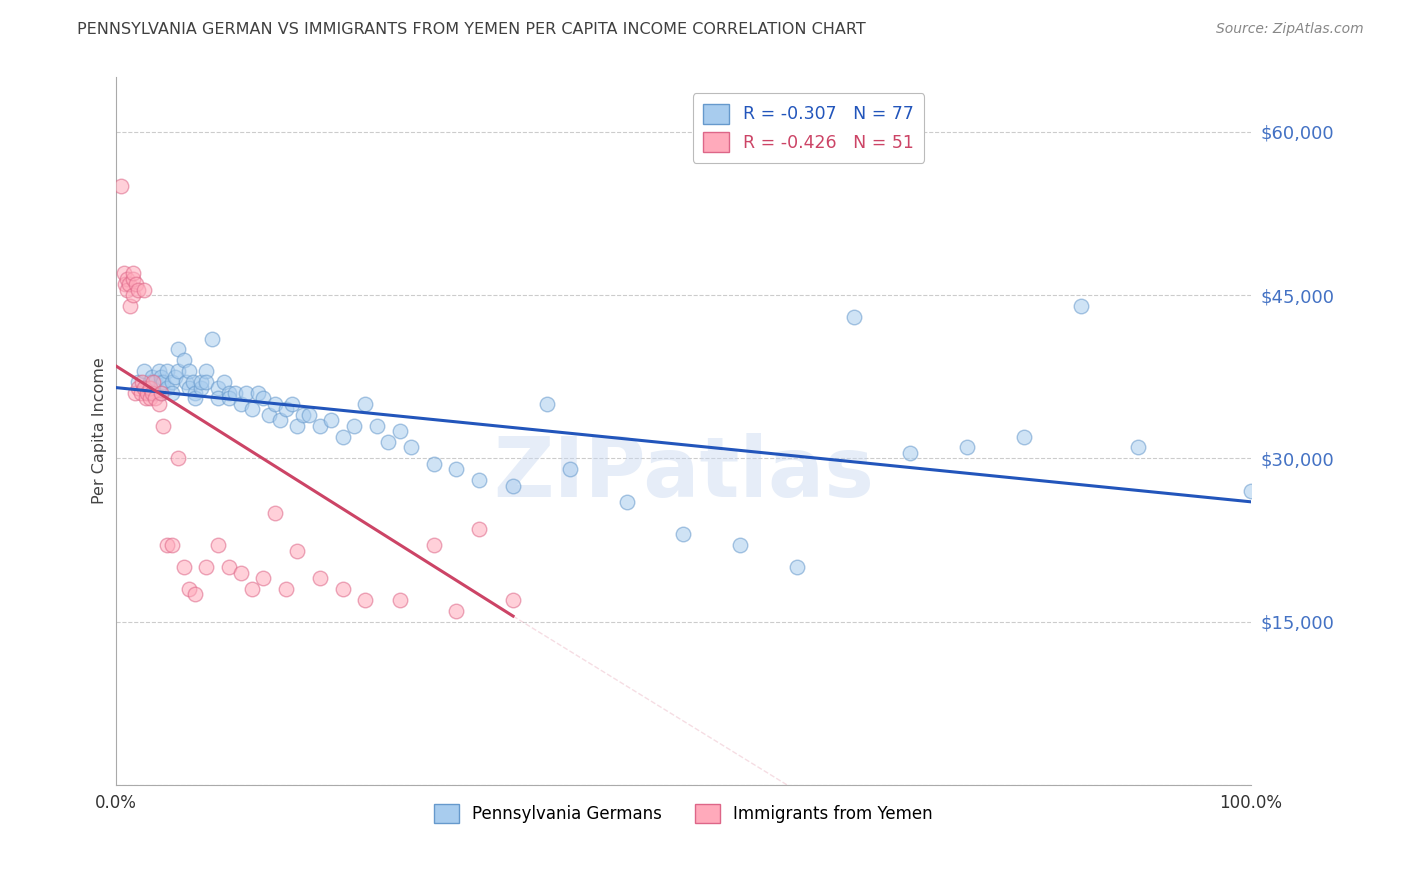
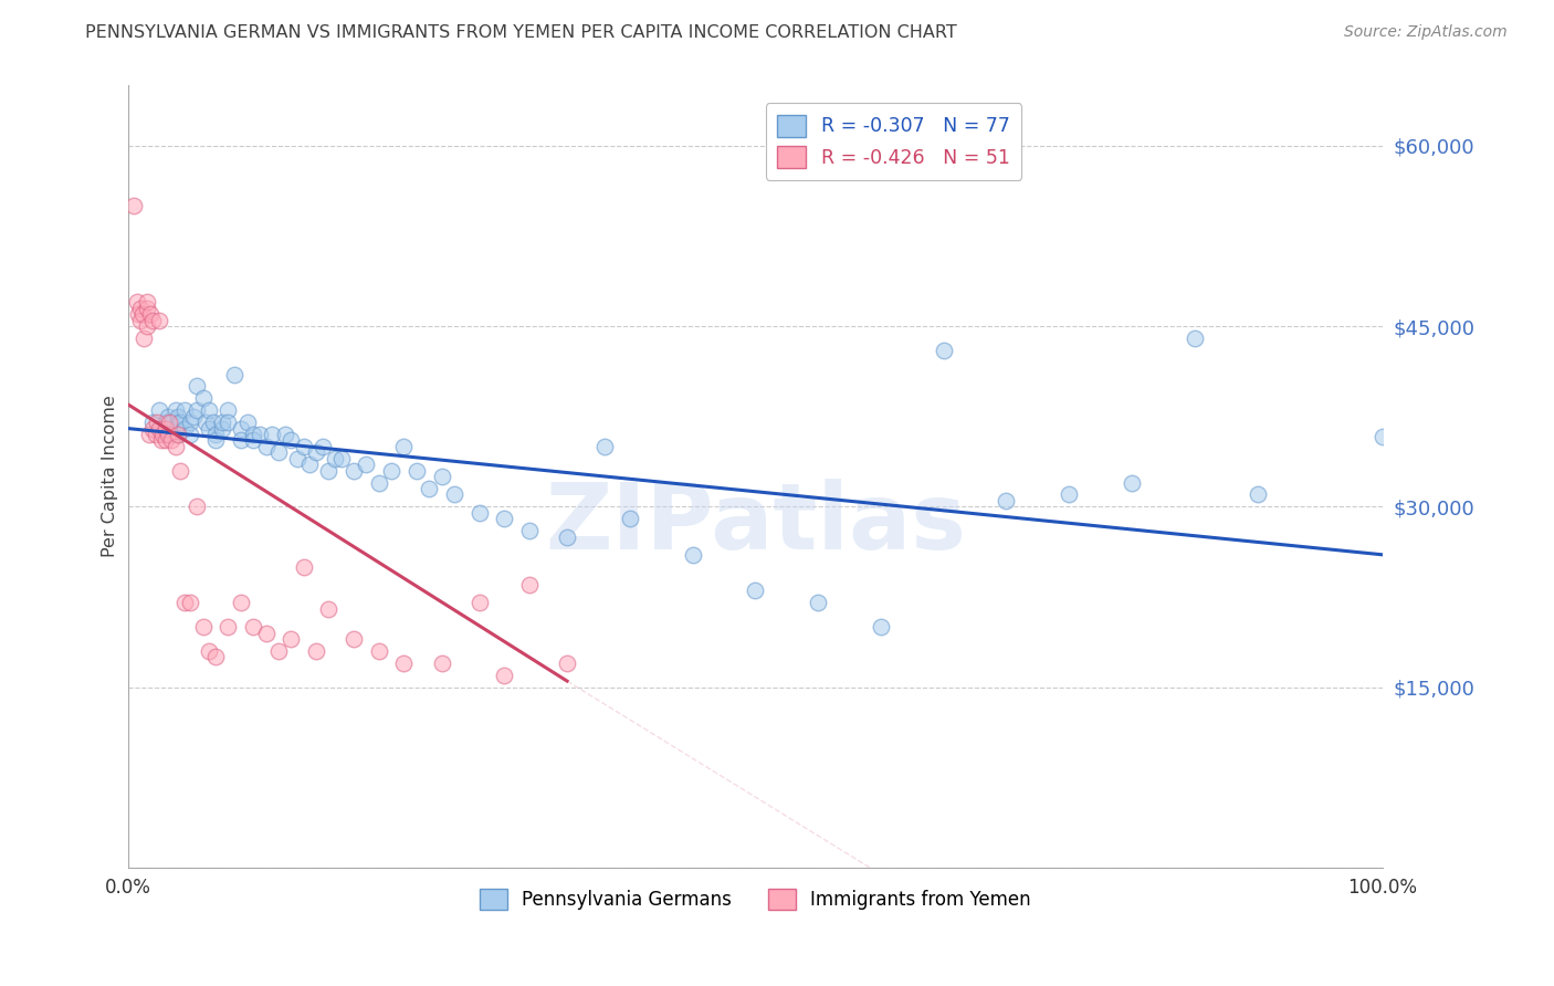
Pennsylvania Germans/100.0%: $27,000 -> $35,800
